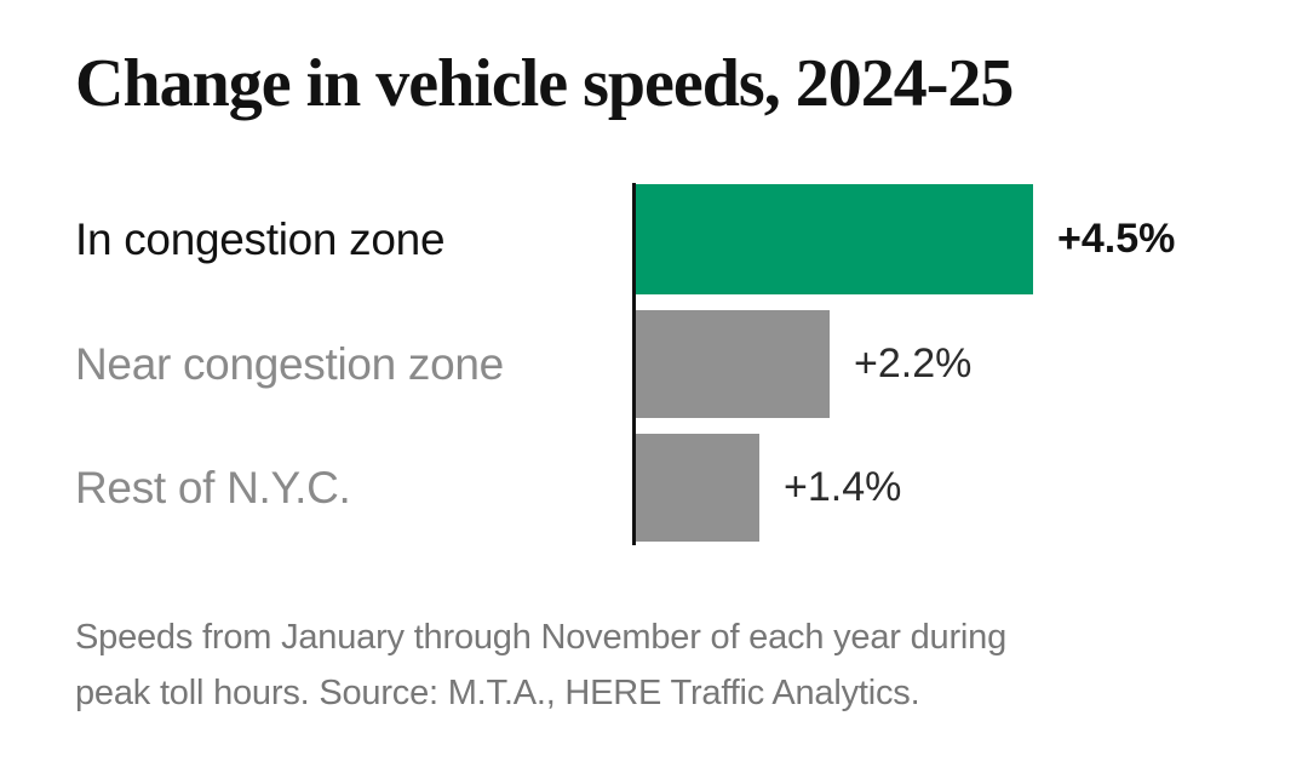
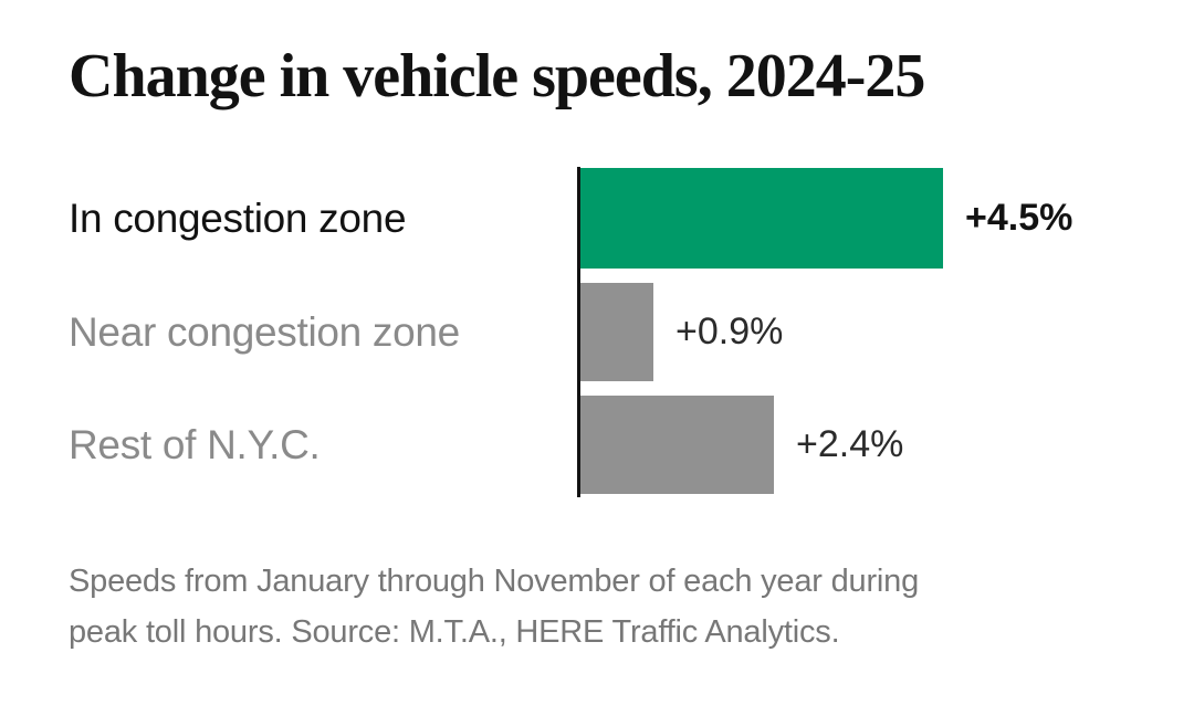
Near congestion zone: +2.2% -> +0.9%
Rest of N.Y.C.: +1.4% -> +2.4%
